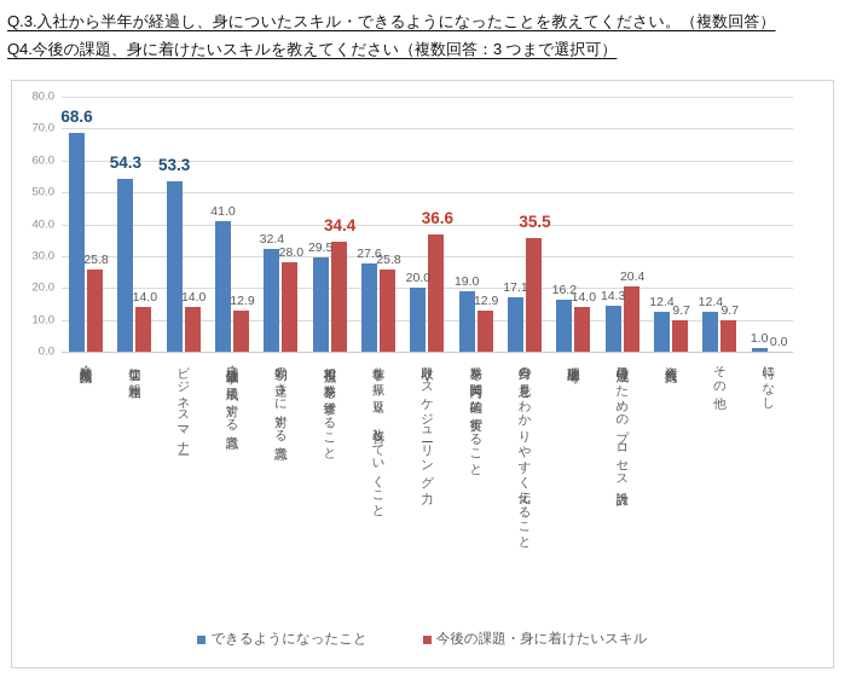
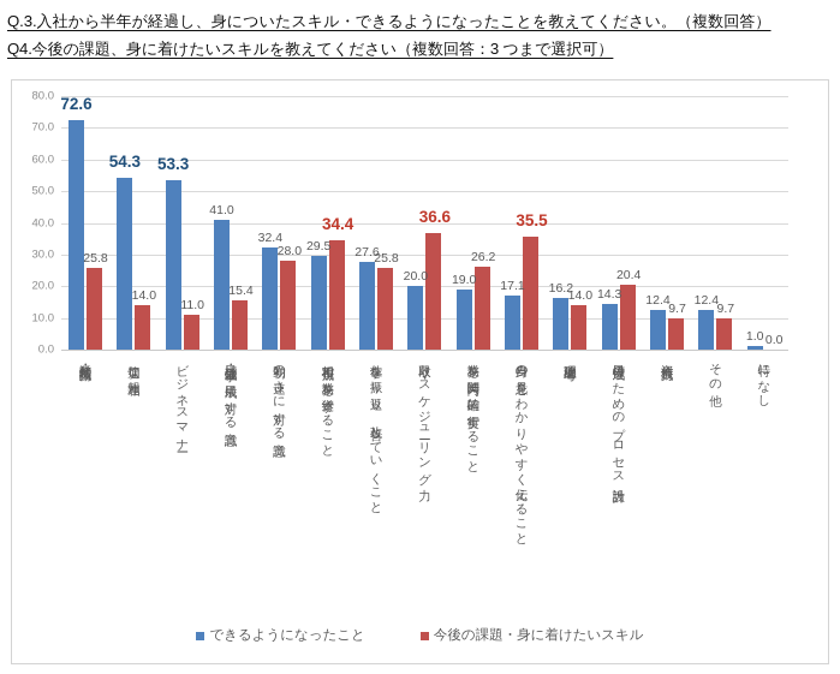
できるようになったこと/業務知識・技術: 68.6 -> 72.6
今後の課題・身に着けたいスキル/ビジネスマナー: 14.0 -> 11.0
今後の課題・身に着けたいスキル/目標達成・仕事の成果に対する意識: 12.9 -> 15.4
今後の課題・身に着けたいスキル/業務を時間内に的確に実行すること: 12.9 -> 26.2
